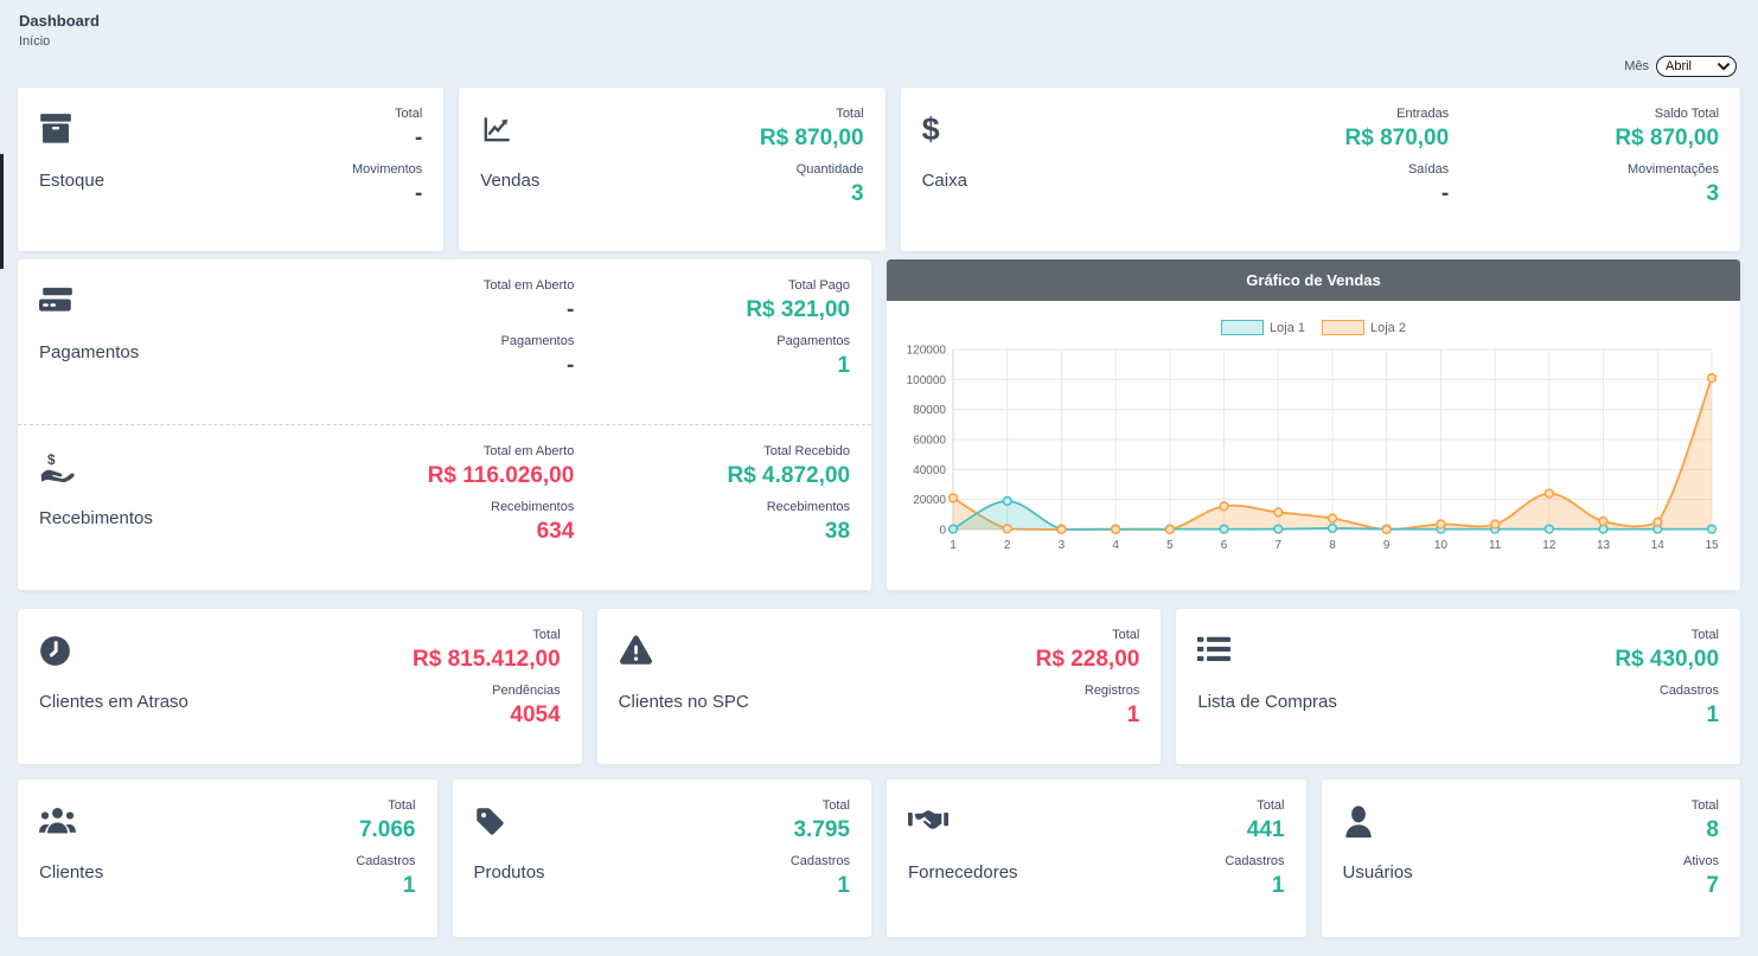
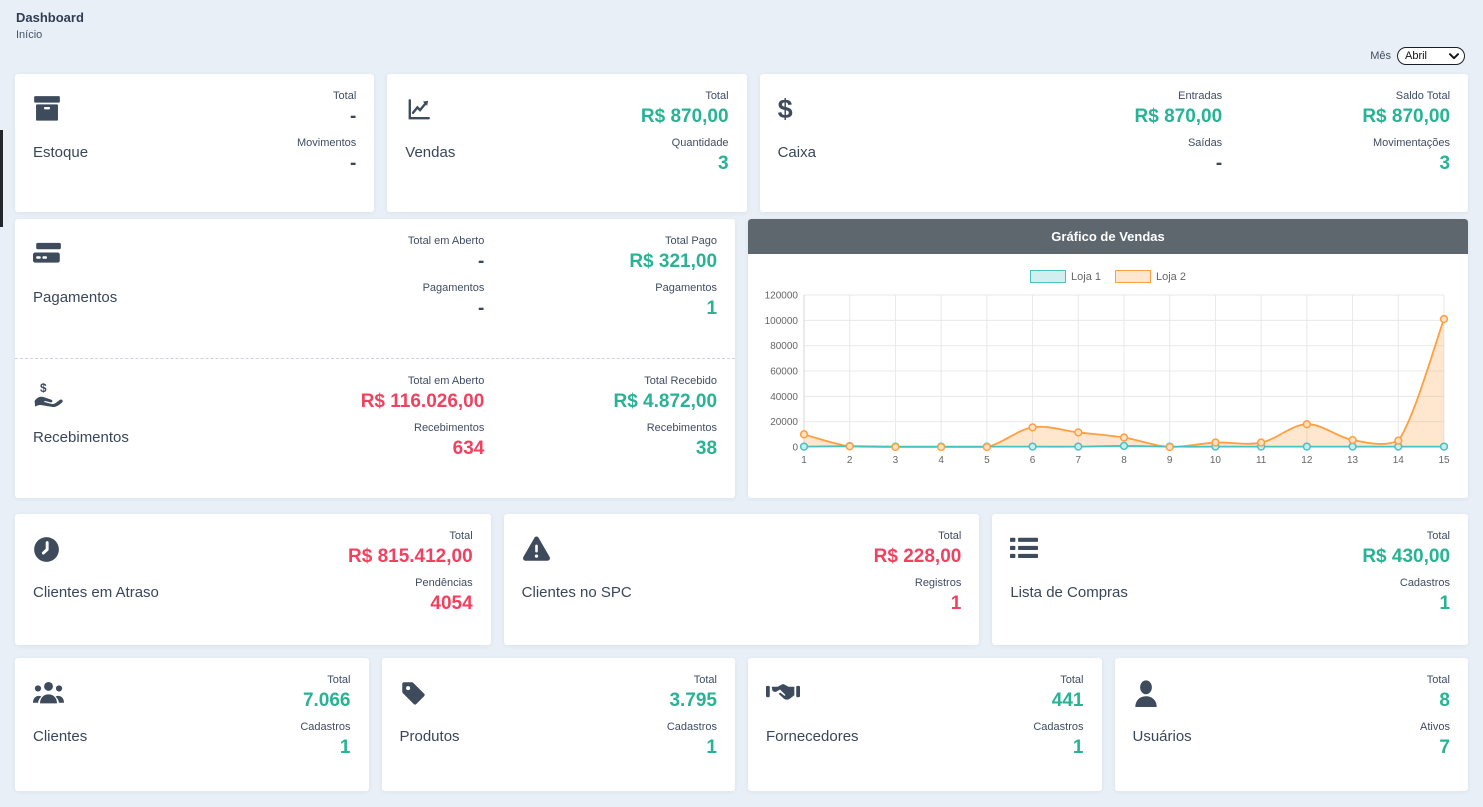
Loja 2/1: 21000 -> 10000
Loja 1/2: 19000 -> 1000
Loja 2/12: 24000 -> 18000
